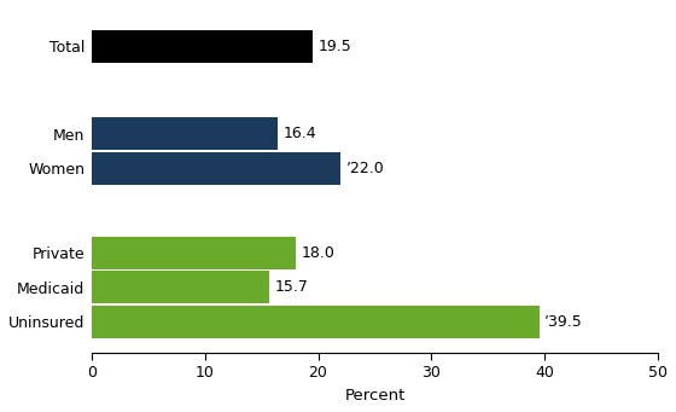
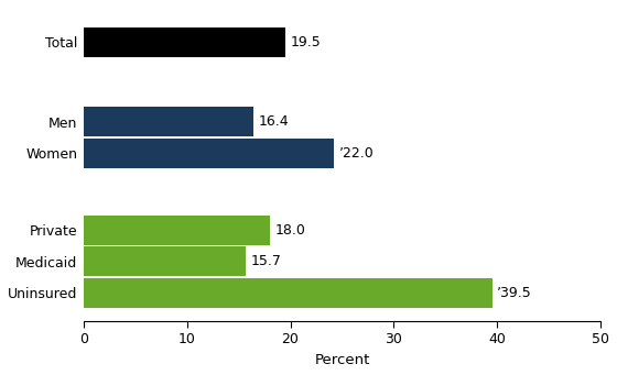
Women: 22.0 -> 24.2
